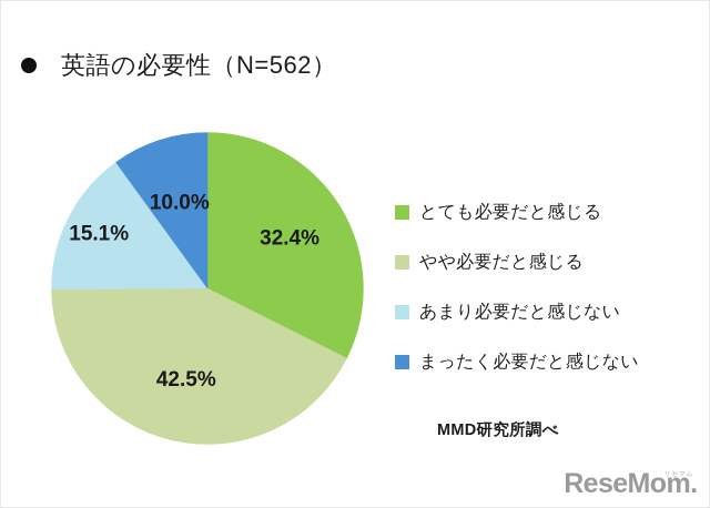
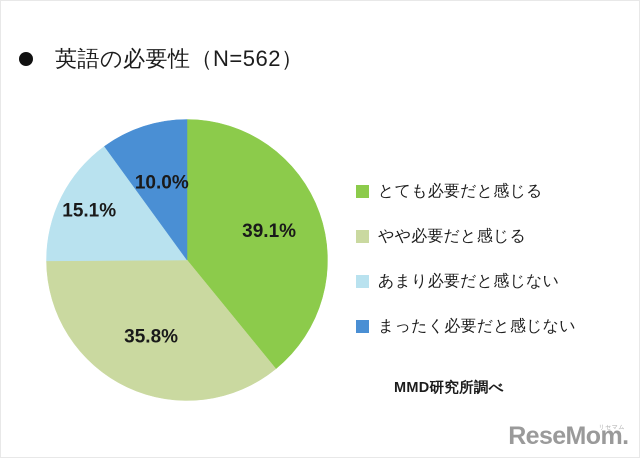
とても必要だと感じる: 32.4% -> 39.1%
やや必要だと感じる: 42.5% -> 35.8%
